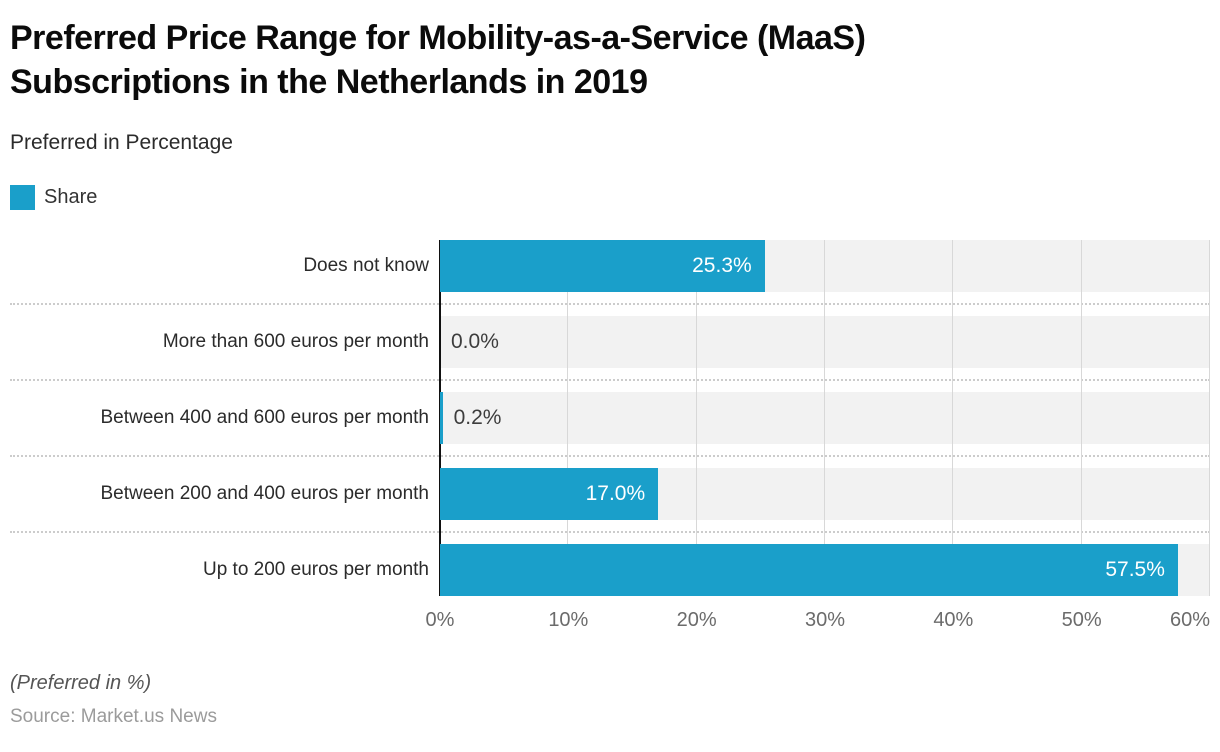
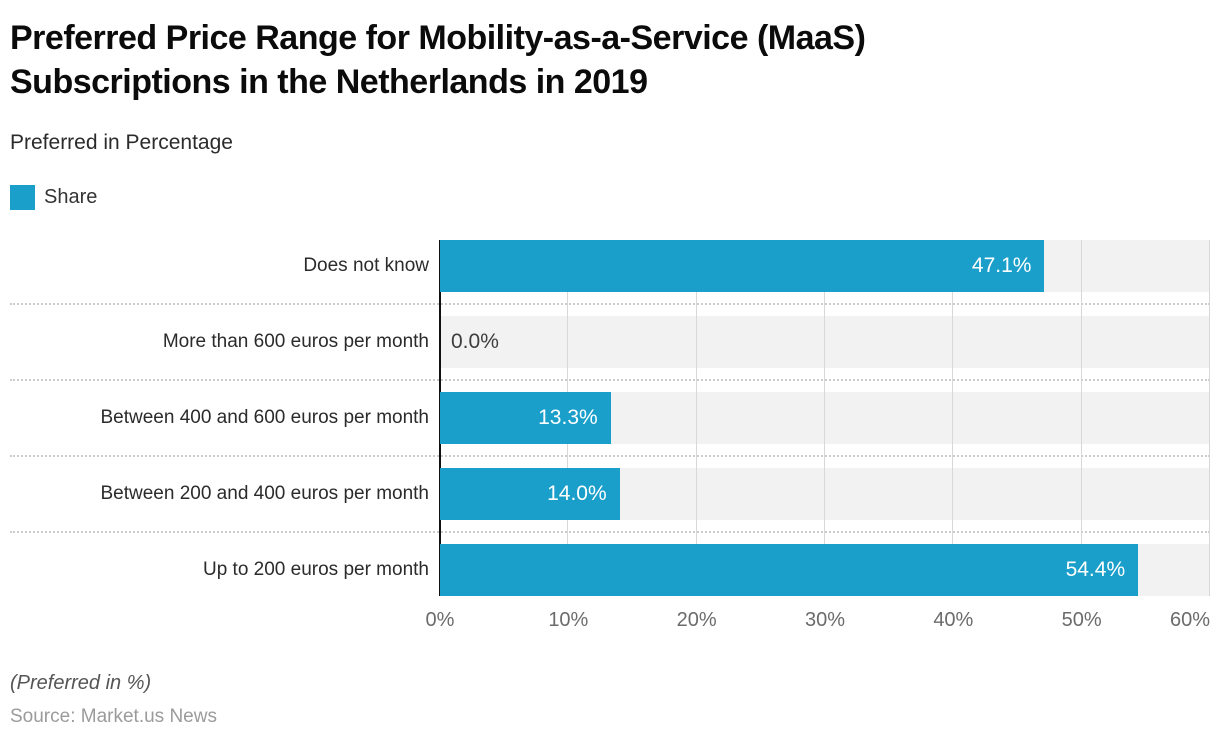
Does not know: 25.3% -> 47.1%
Between 400 and 600 euros per month: 0.2% -> 13.3%
Between 200 and 400 euros per month: 17.0% -> 14.0%
Up to 200 euros per month: 57.5% -> 54.4%
